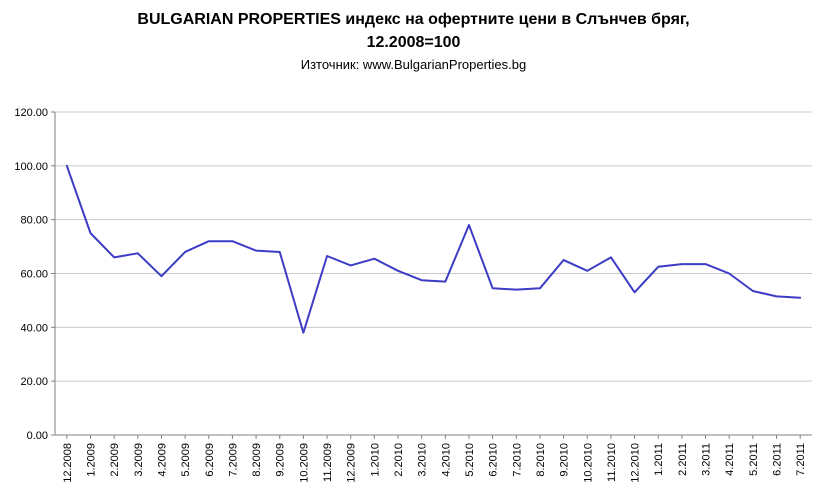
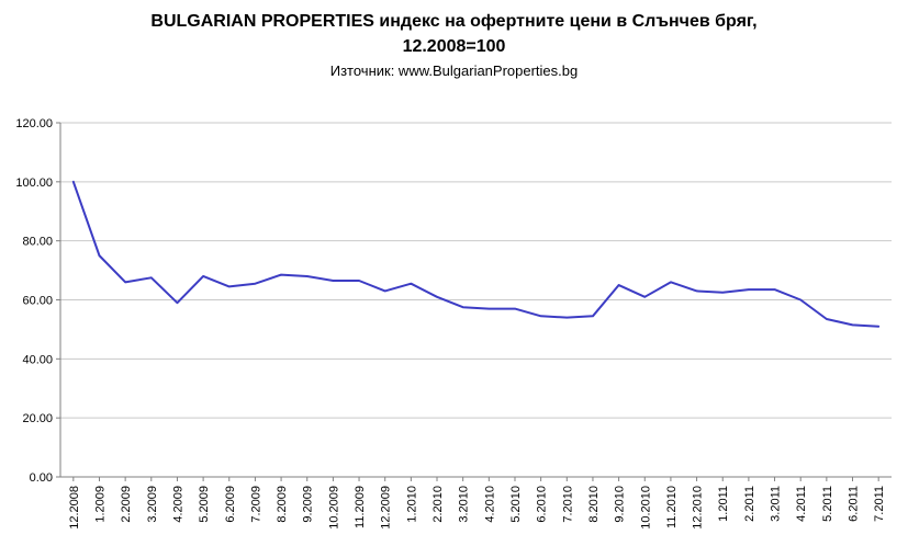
6.2009: 72 -> 64
7.2009: 72 -> 66
10.2009: 38 -> 66
5.2010: 78 -> 57
12.2010: 53 -> 63
